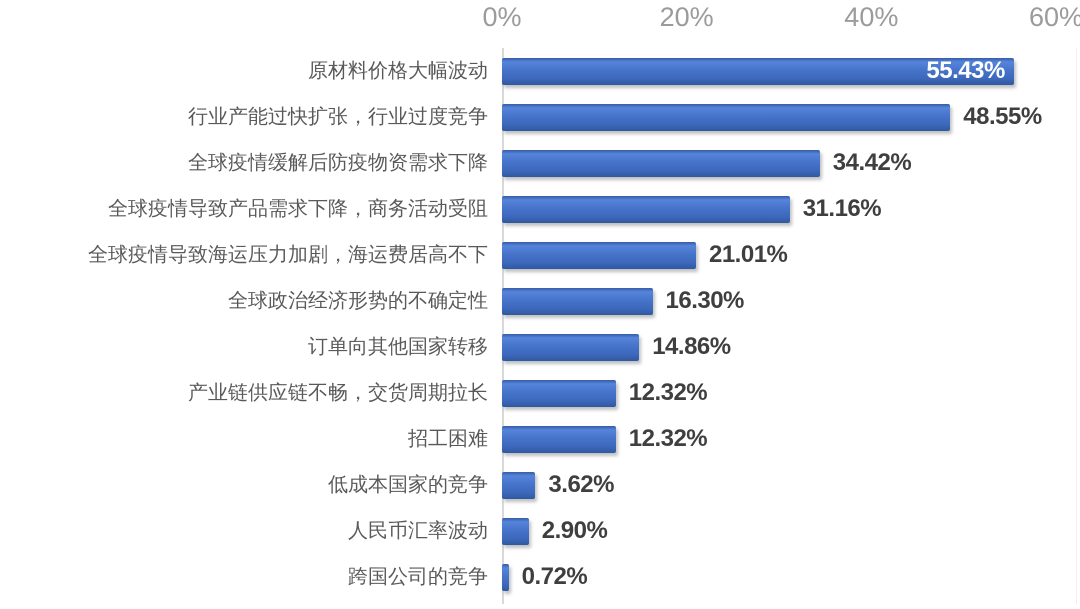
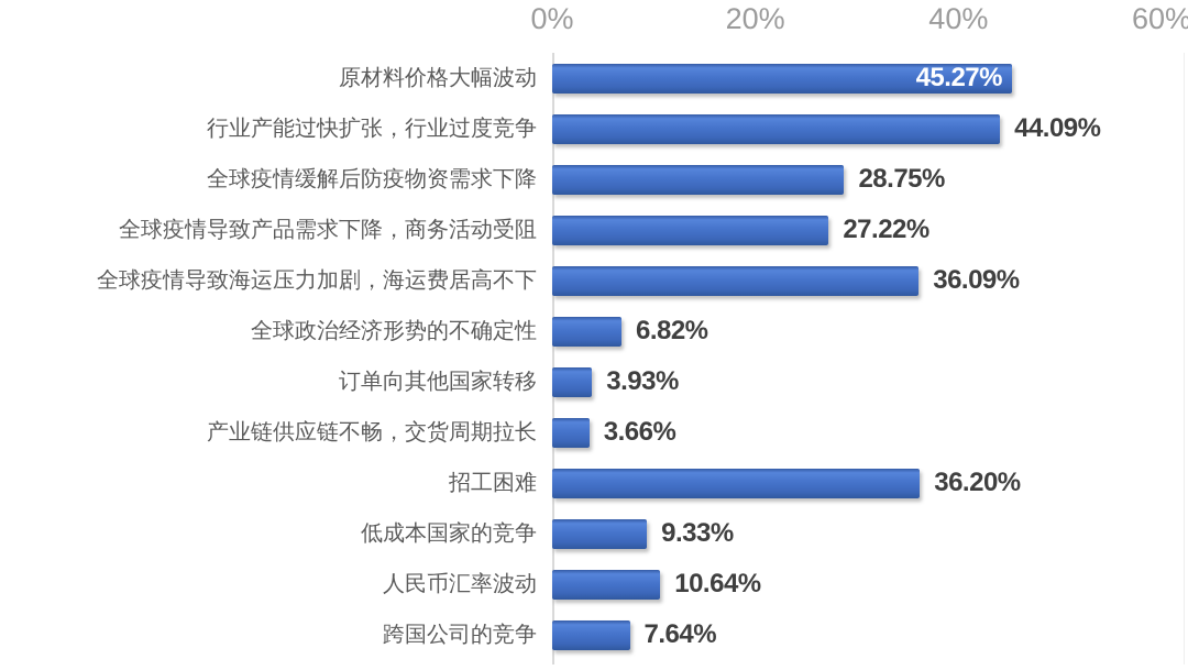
原材料价格大幅波动: 55.43% -> 45.27%
行业产能过快扩张，行业过度竞争: 48.55% -> 44.09%
全球疫情缓解后防疫物资需求下降: 34.42% -> 28.75%
全球疫情导致产品需求下降，商务活动受阻: 31.16% -> 27.22%
全球疫情导致海运压力加剧，海运费居高不下: 21.01% -> 36.09%
全球政治经济形势的不确定性: 16.30% -> 6.82%
订单向其他国家转移: 14.86% -> 3.93%
产业链供应链不畅，交货周期拉长: 12.32% -> 3.66%
招工困难: 12.32% -> 36.20%
低成本国家的竞争: 3.62% -> 9.33%
人民币汇率波动: 2.90% -> 10.64%
跨国公司的竞争: 0.72% -> 7.64%
